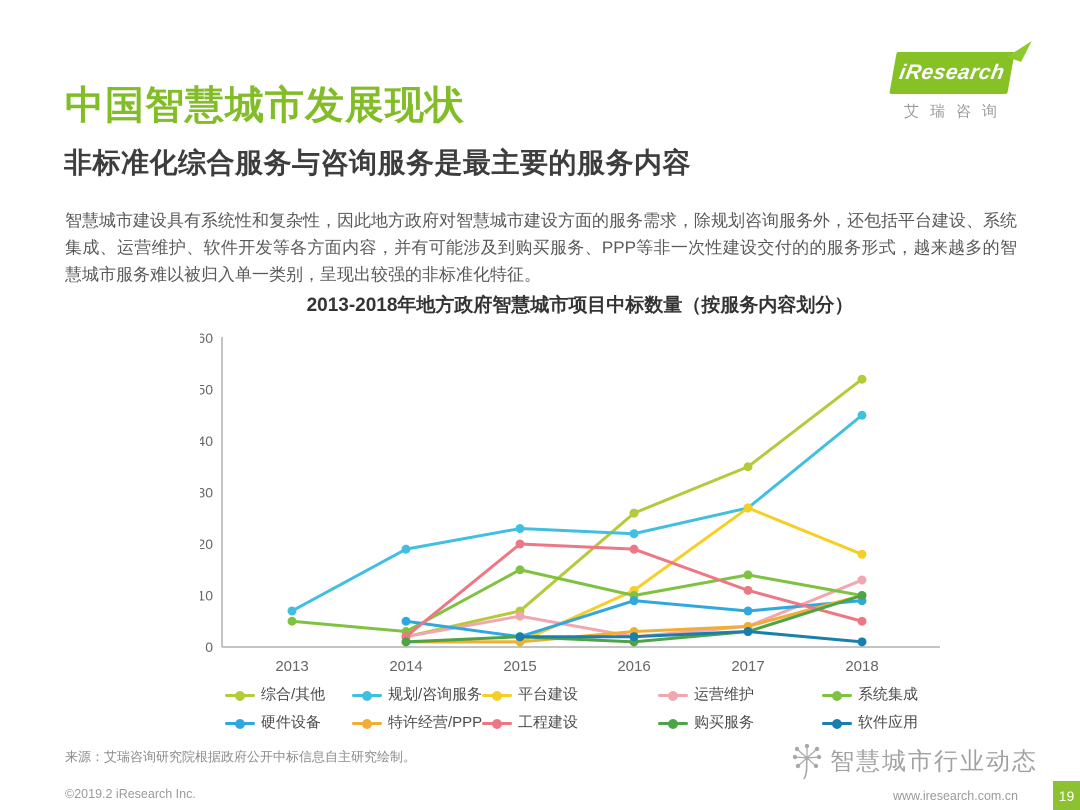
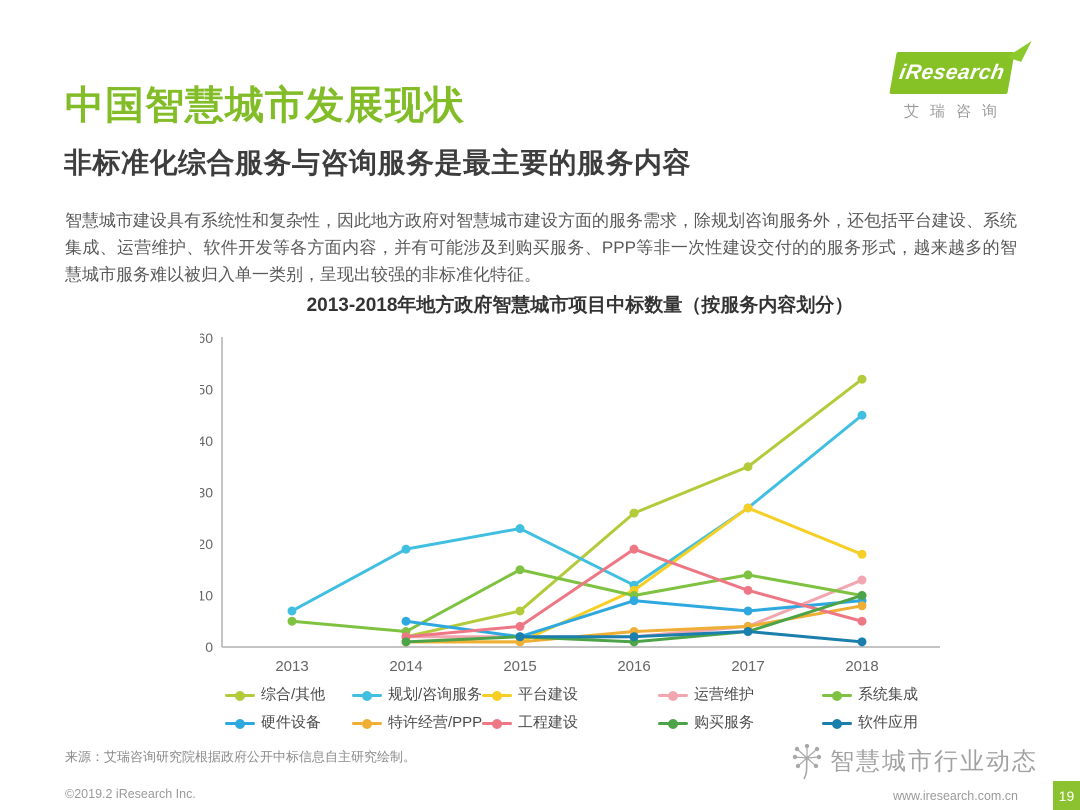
运营维护/2015: 6 -> 2
工程建设/2015: 20 -> 4
规划/咨询服务/2016: 22 -> 12
特许经营/PPP/2018: 10 -> 8
